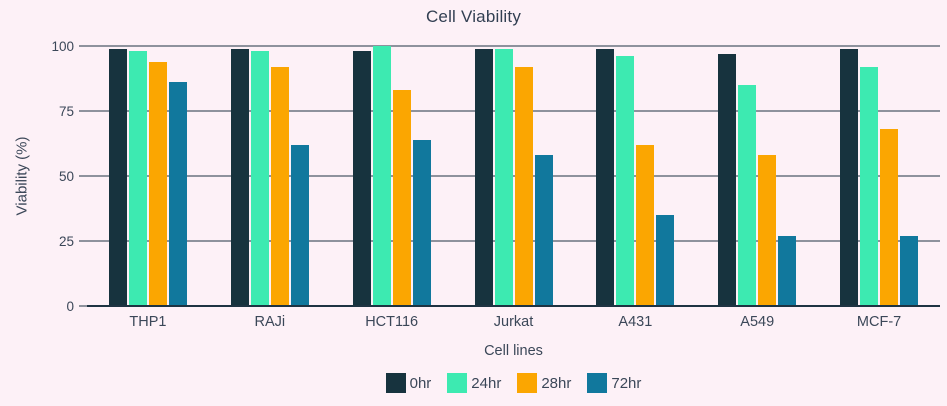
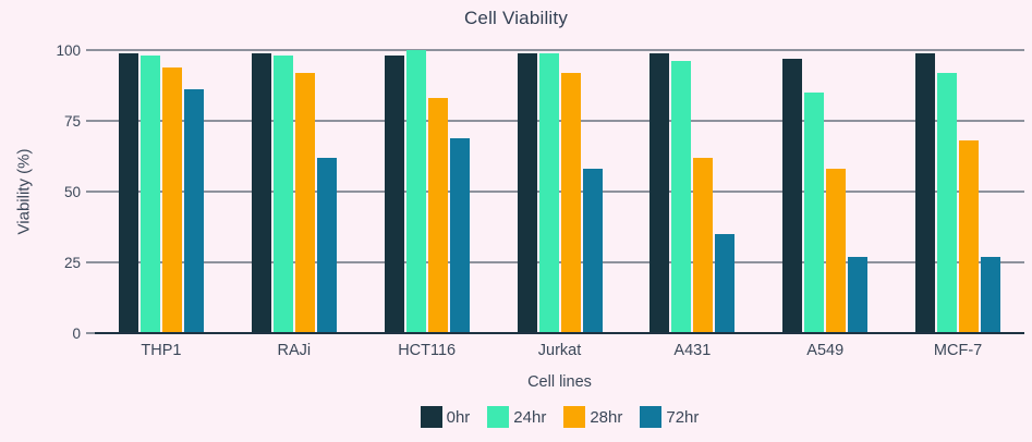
72hr/HCT116: 64 -> 69
